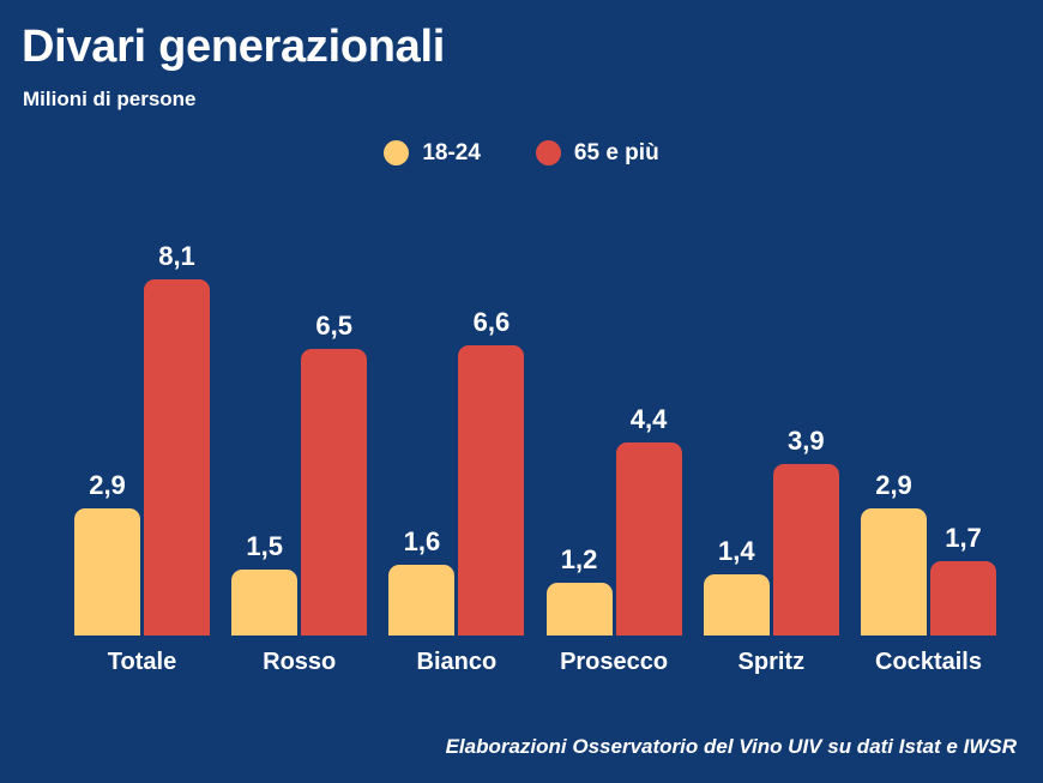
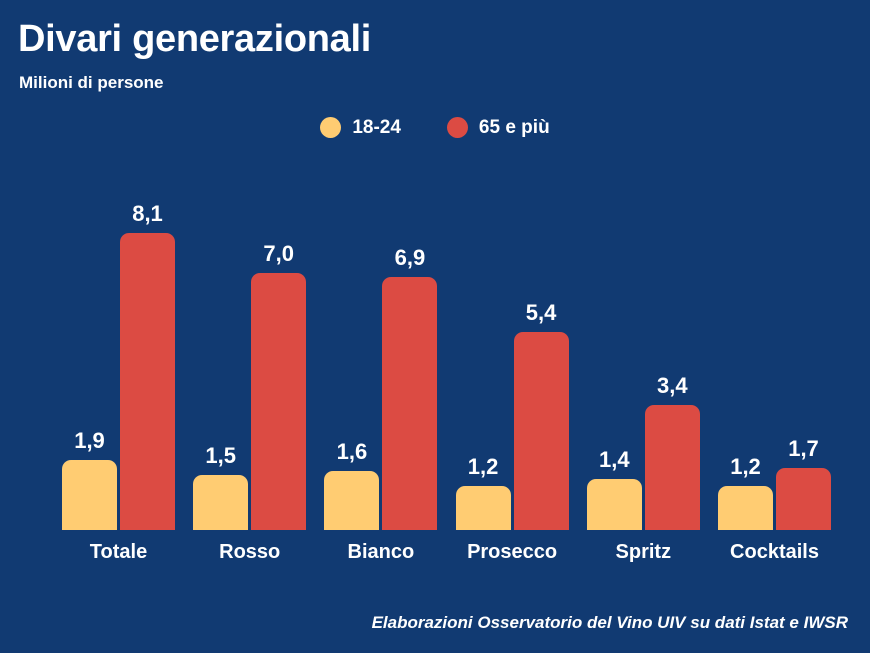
18-24/Totale: 2,9 -> 1,9
65 e più/Rosso: 6,5 -> 7,0
65 e più/Bianco: 6,6 -> 6,9
65 e più/Prosecco: 4,4 -> 5,4
65 e più/Spritz: 3,9 -> 3,4
18-24/Cocktails: 2,9 -> 1,2
